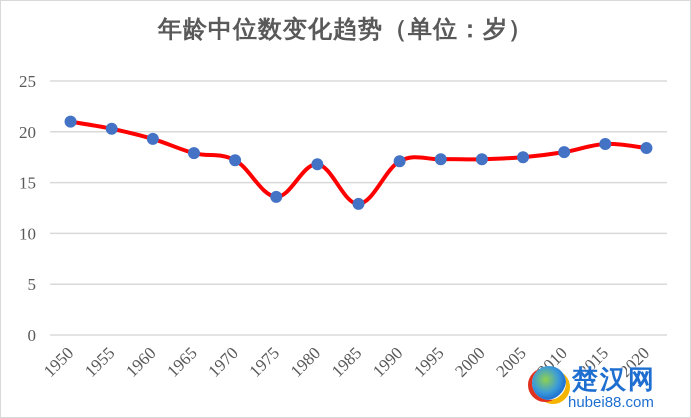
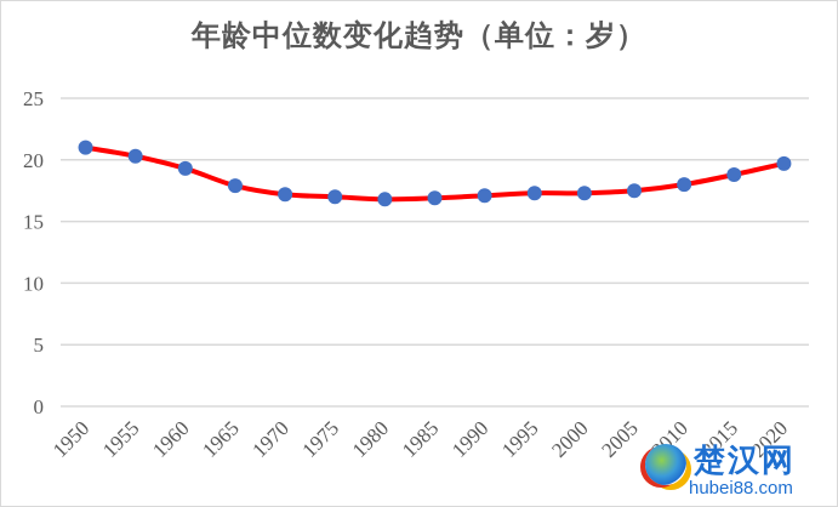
1975: 13.6 -> 17.0
1985: 12.9 -> 16.9
2020: 18.4 -> 19.7
